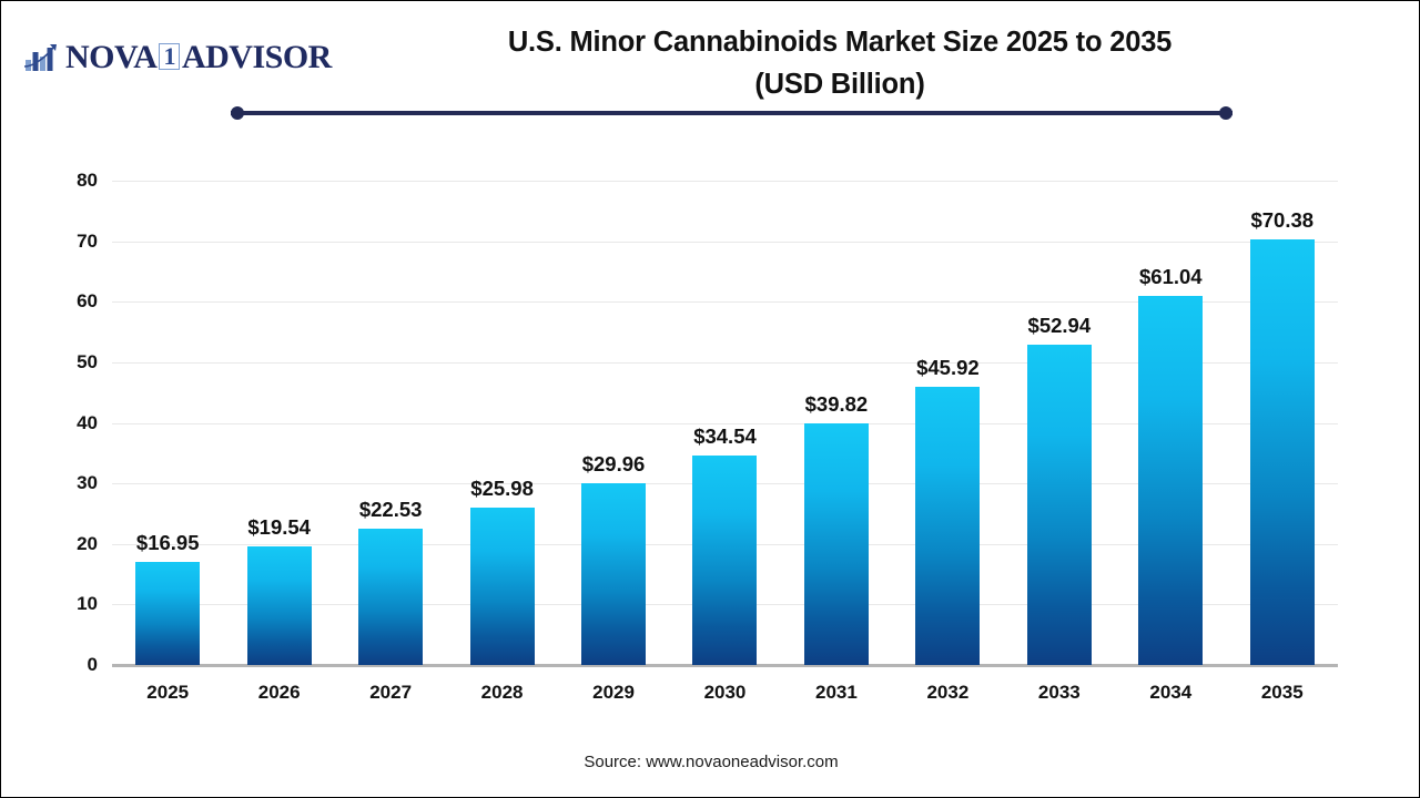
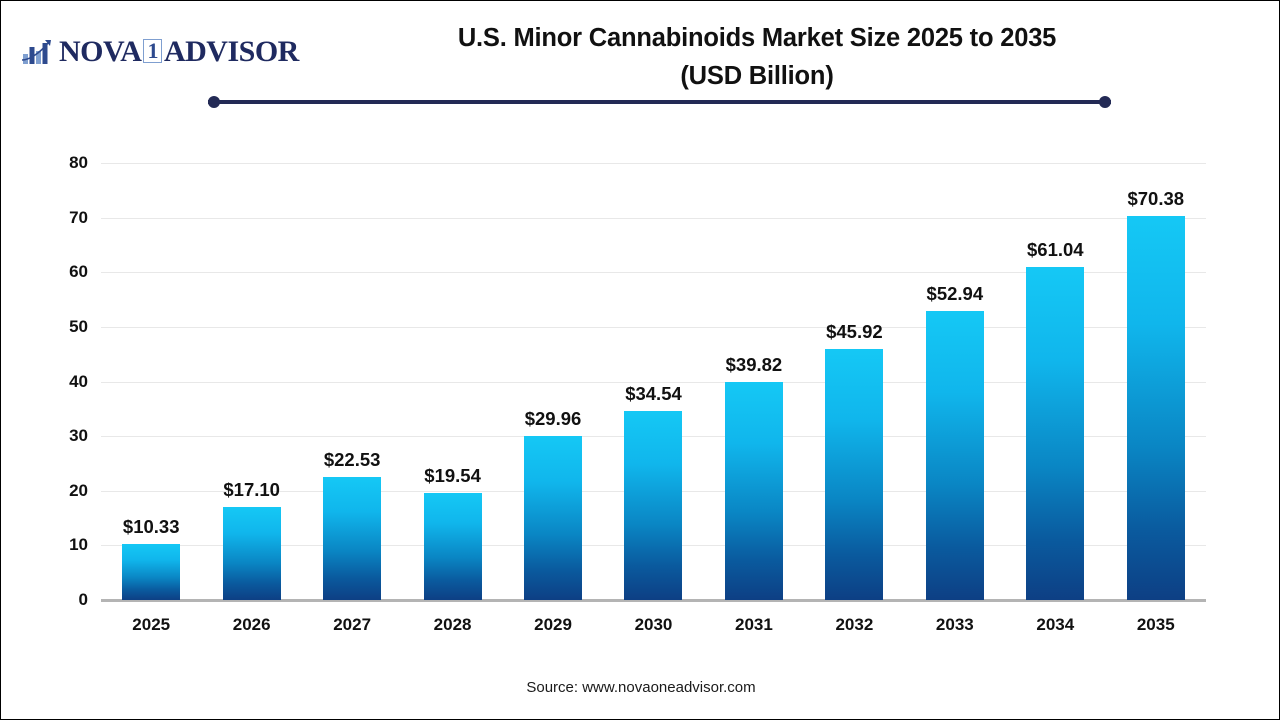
2025: $16.95 -> $10.33
2026: $19.54 -> $17.10
2028: $25.98 -> $19.54
